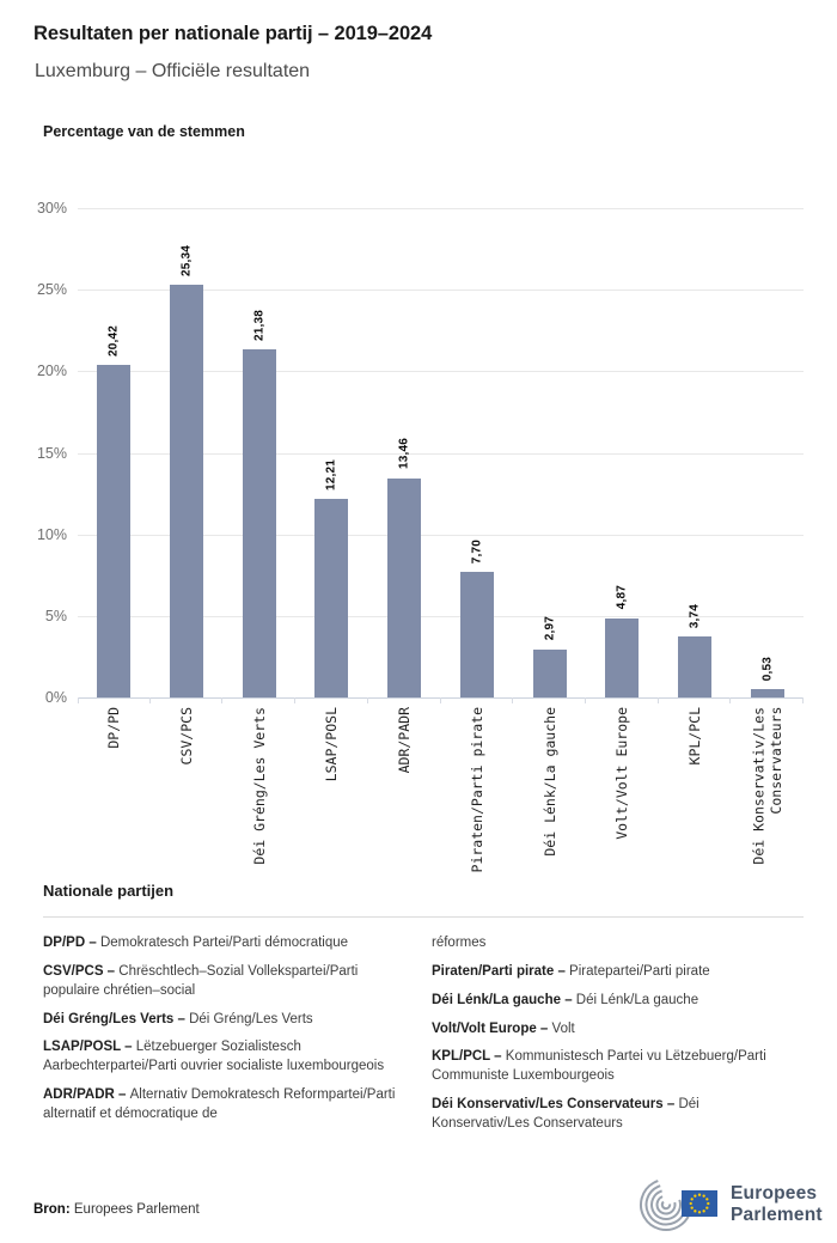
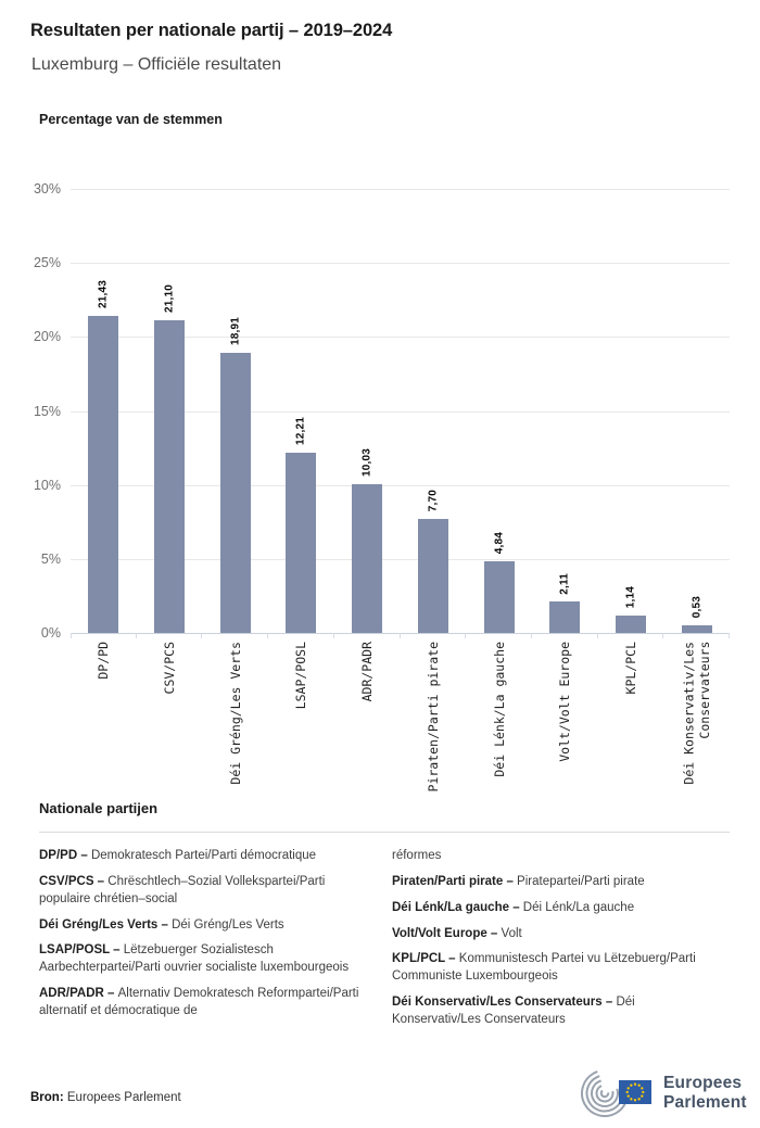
DP/PD: 20,42 -> 21,43
CSV/PCS: 25,34 -> 21,10
Déi Gréng/Les Verts: 21,38 -> 18,91
ADR/PADR: 13,46 -> 10,03
Déi Lénk/La gauche: 2,97 -> 4,84
Volt/Volt Europe: 4,87 -> 2,11
KPL/PCL: 3,74 -> 1,14
